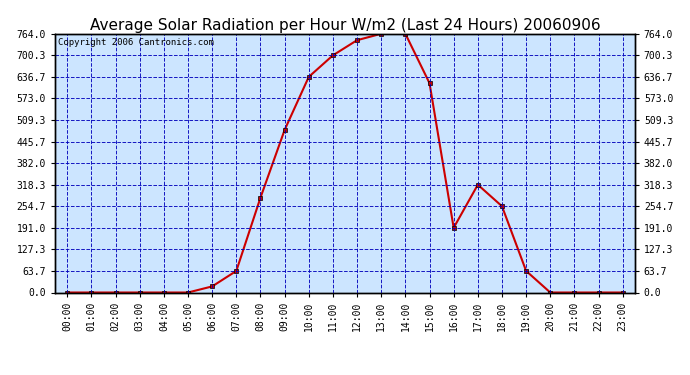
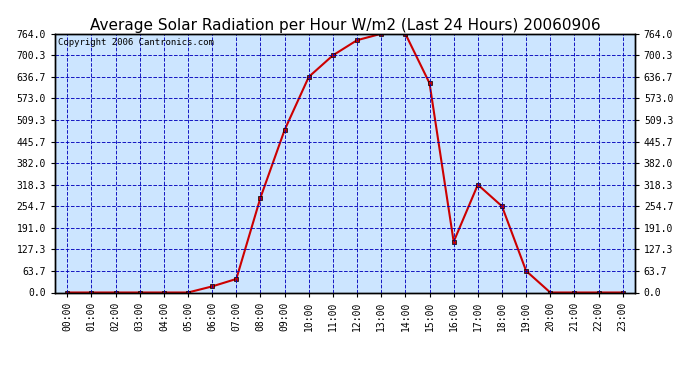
07:00: 64 -> 40
16:00: 191 -> 150
